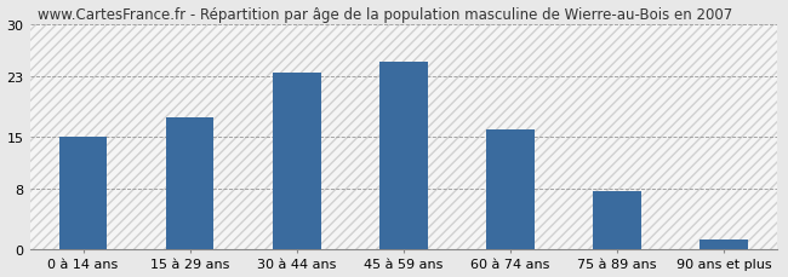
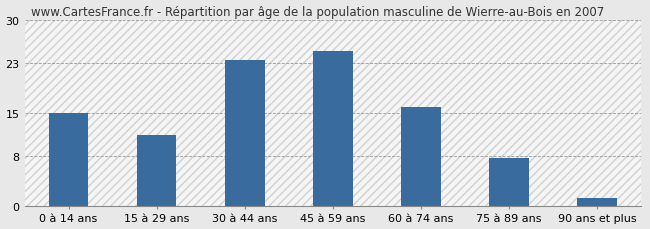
15 à 29 ans: 17.5 -> 11.4
